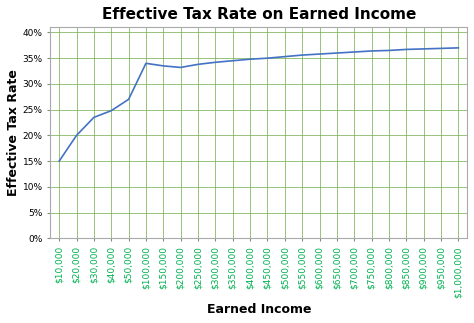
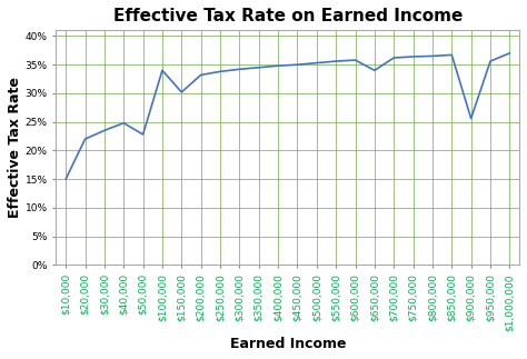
$20,000: 20.0% -> 22.0%
$50,000: 27.0% -> 22.8%
$150,000: 33.5% -> 30.2%
$650,000: 36.0% -> 34.0%
$900,000: 36.8% -> 25.6%
$950,000: 36.9% -> 35.6%
